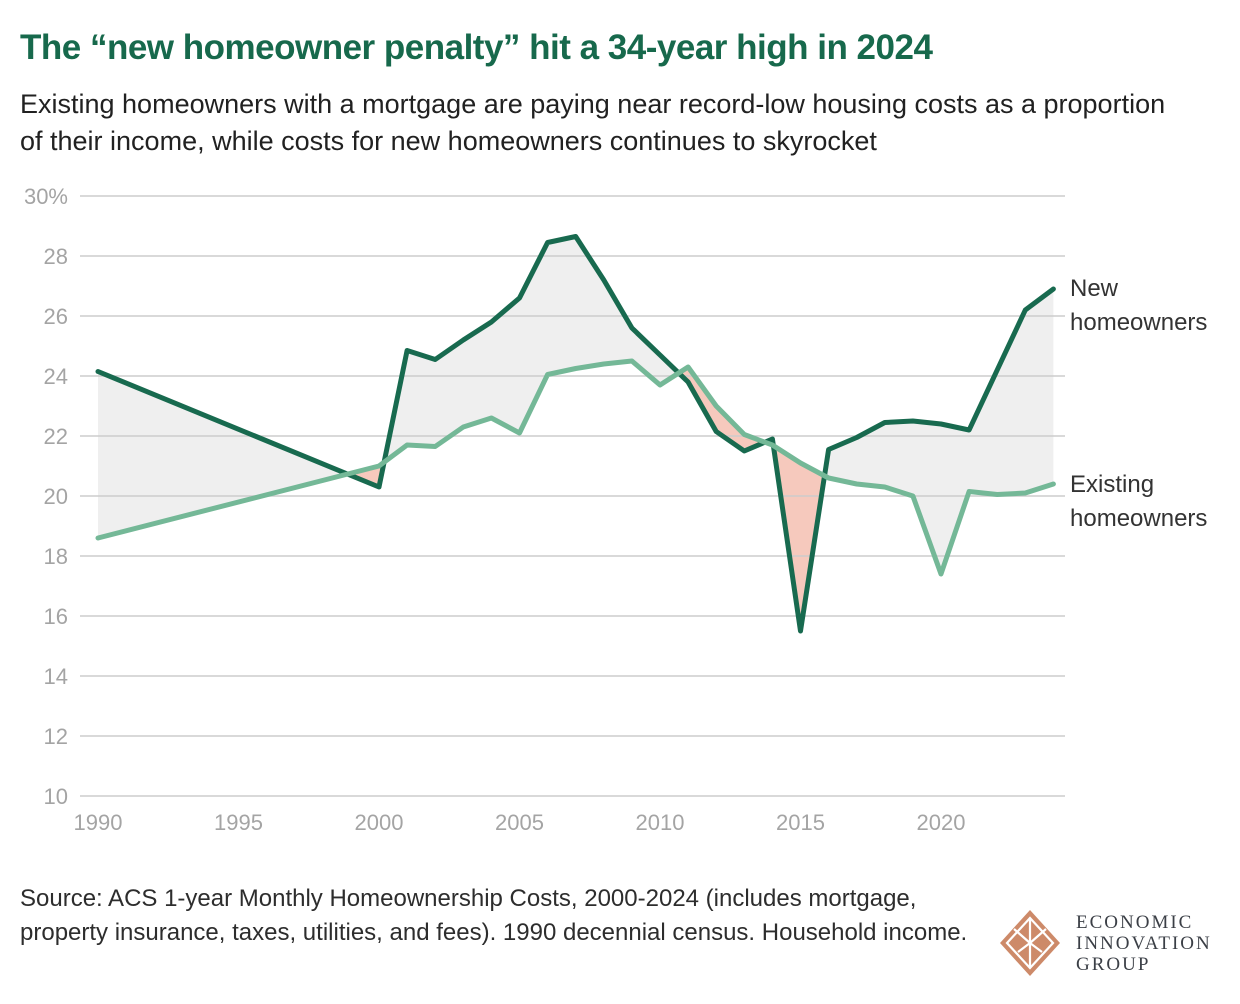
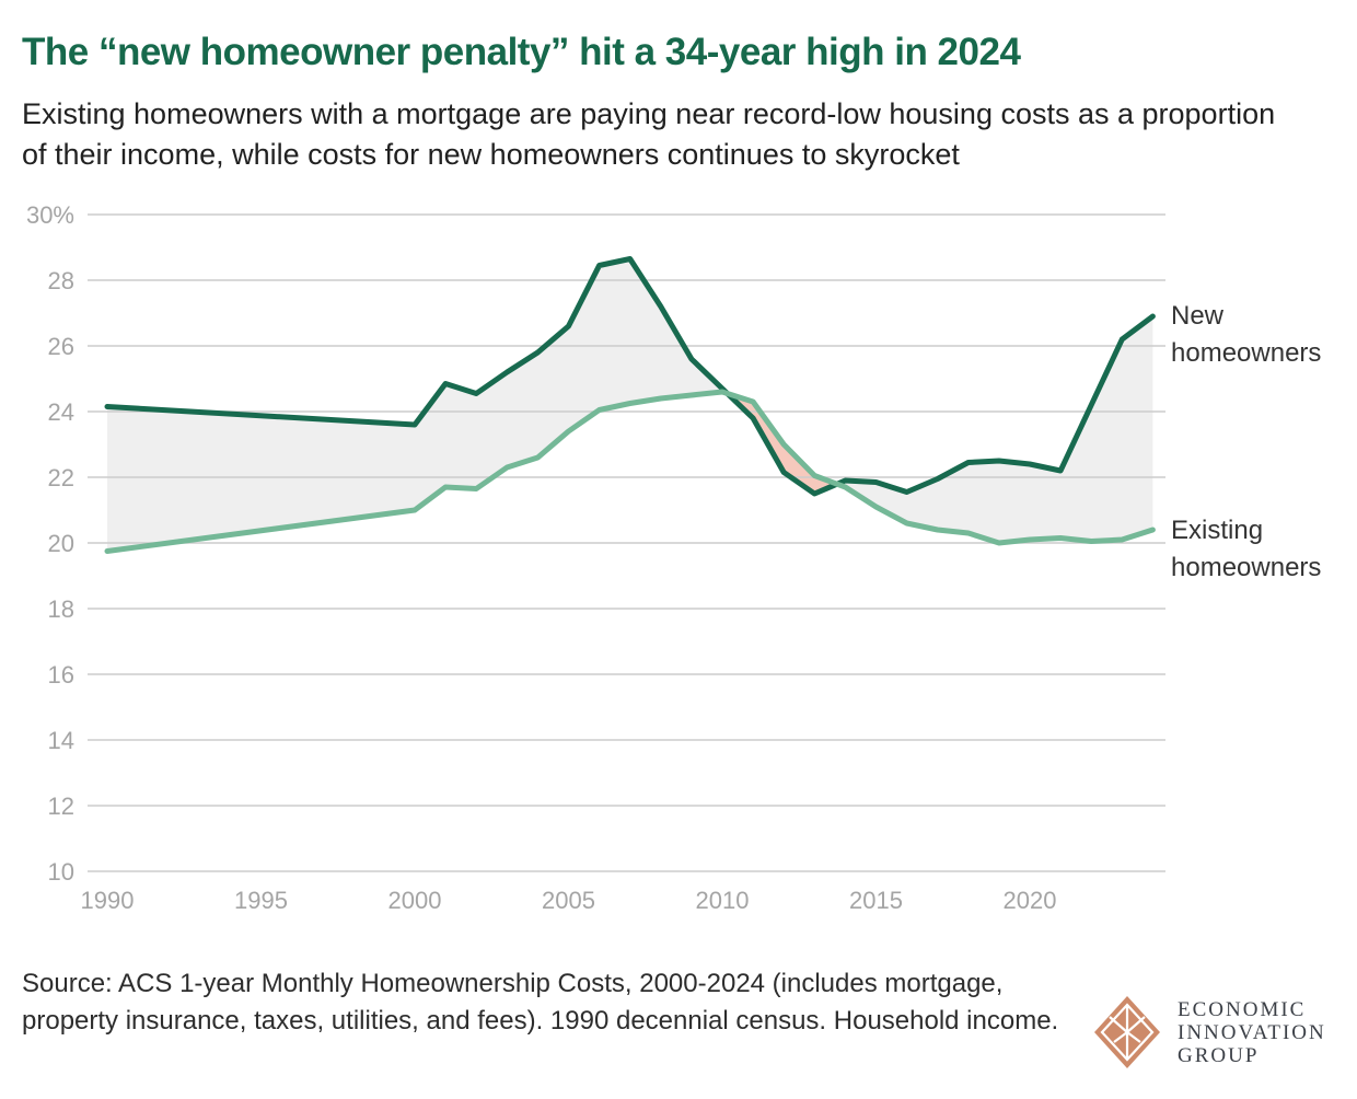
Existing homeowners/1990: 18.6% -> 19.8%
New homeowners/2000: 20.3% -> 23.6%
Existing homeowners/2005: 22.1% -> 23.4%
Existing homeowners/2010: 23.7% -> 24.6%
New homeowners/2015: 15.5% -> 21.9%
Existing homeowners/2020: 17.4% -> 20.1%
